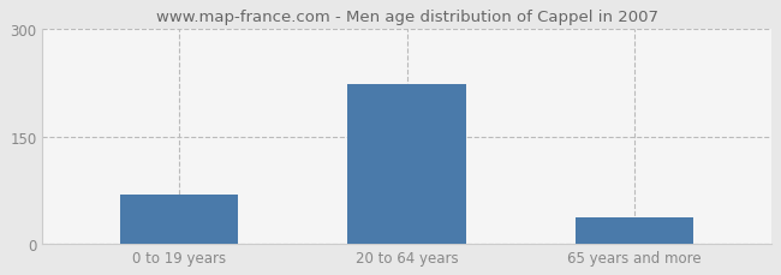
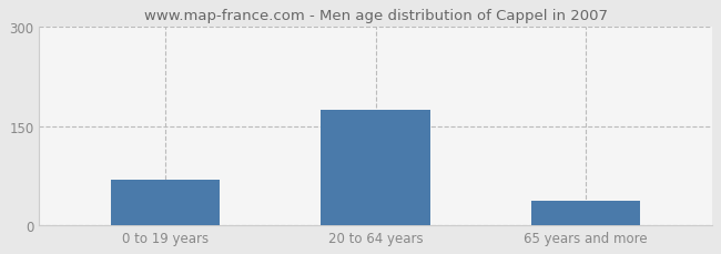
20 to 64 years: 224 -> 175
